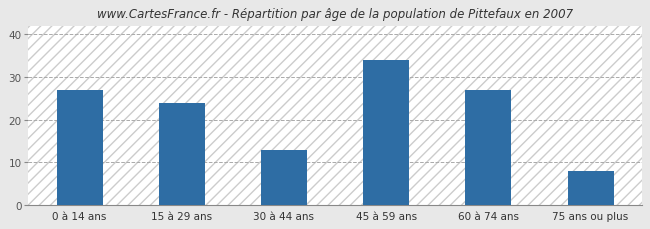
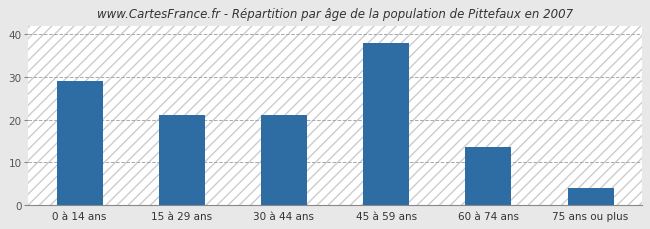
0 à 14 ans: 27.0 -> 29.0
15 à 29 ans: 24.0 -> 21.0
30 à 44 ans: 13.0 -> 21.0
45 à 59 ans: 34.0 -> 38.0
60 à 74 ans: 27.0 -> 13.5
75 ans ou plus: 8.0 -> 4.0
